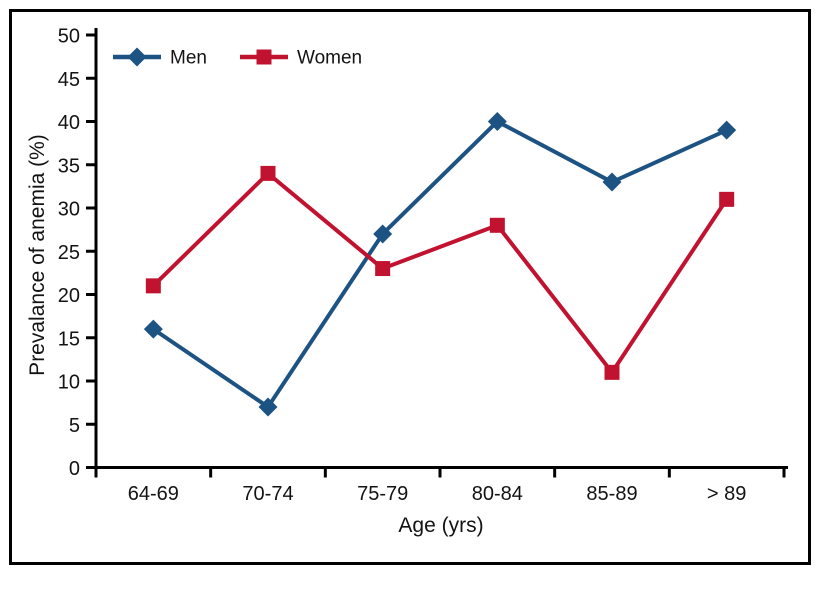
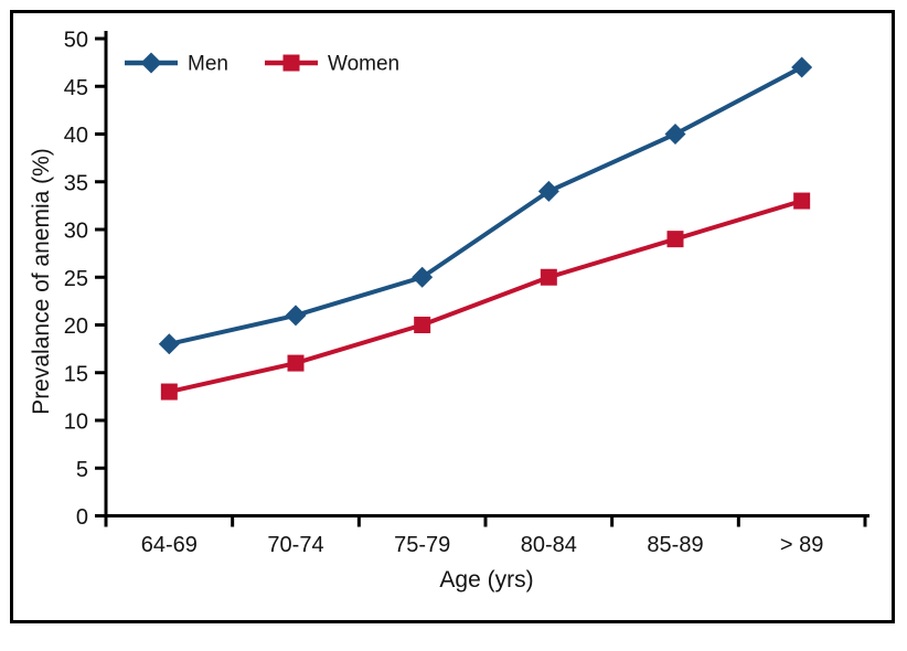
Men/64-69: 16 -> 18
Women/64-69: 21 -> 13
Men/70-74: 7 -> 21
Women/70-74: 34 -> 16
Men/75-79: 27 -> 25
Women/75-79: 23 -> 20
Men/80-84: 40 -> 34
Women/80-84: 28 -> 25
Men/85-89: 33 -> 40
Women/85-89: 11 -> 29
Men/> 89: 39 -> 47
Women/> 89: 31 -> 33
